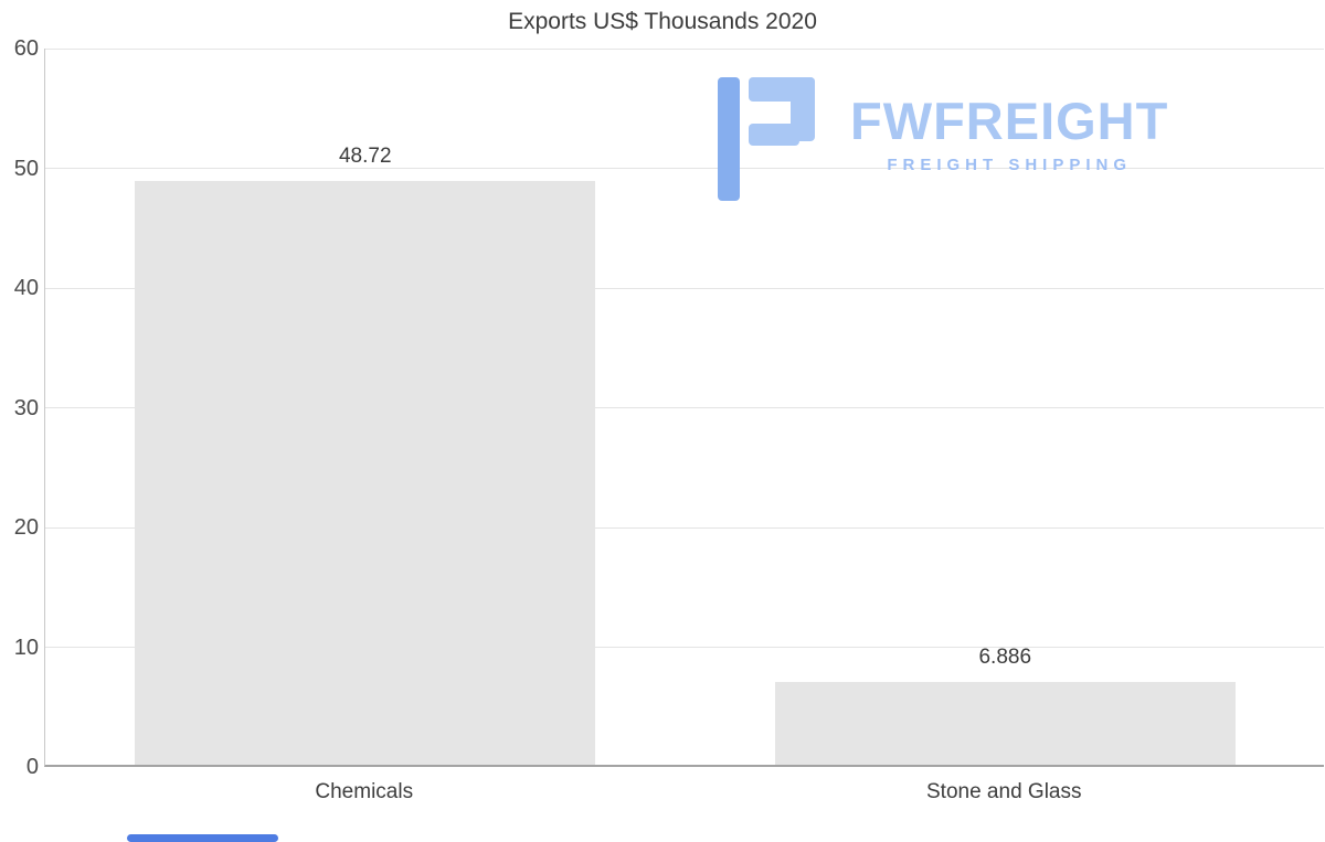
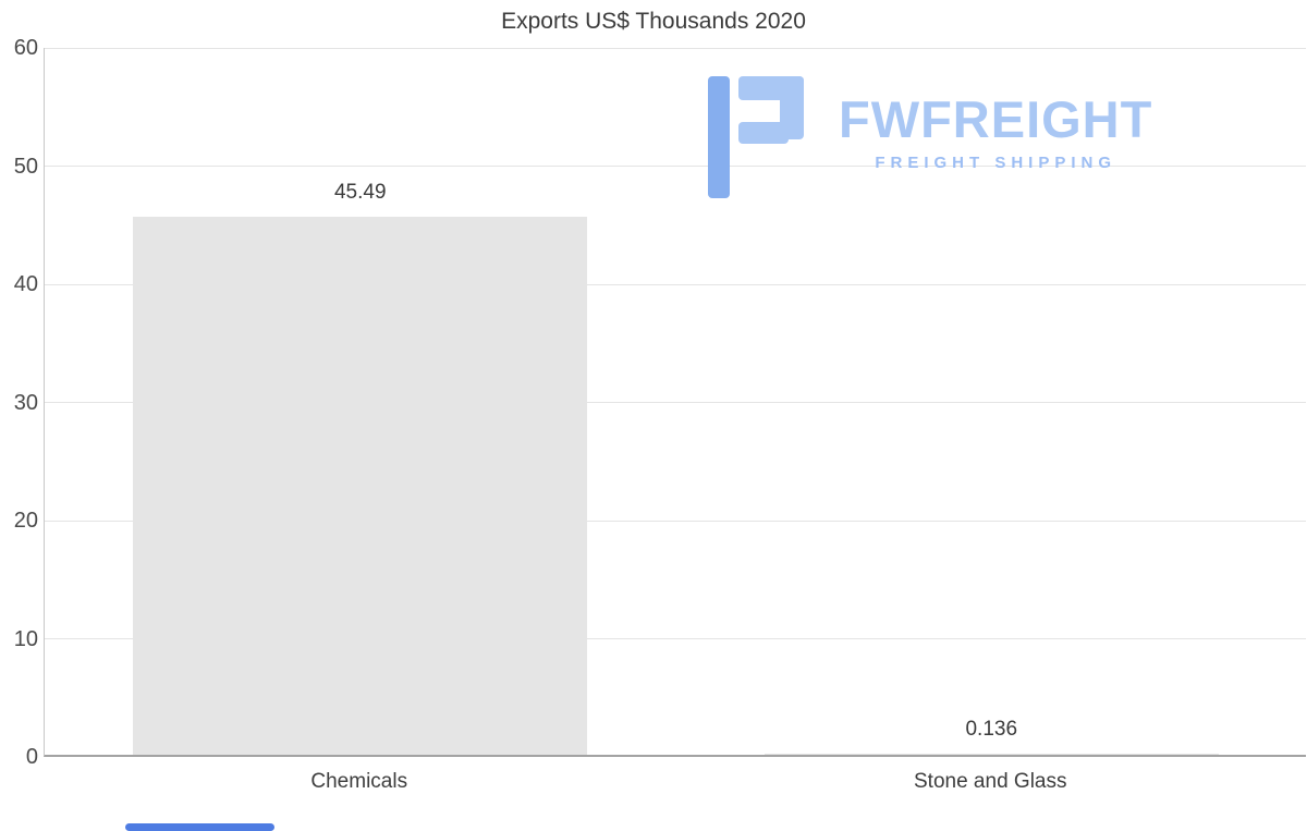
Chemicals: 48.72 -> 45.49
Stone and Glass: 6.886 -> 0.136
